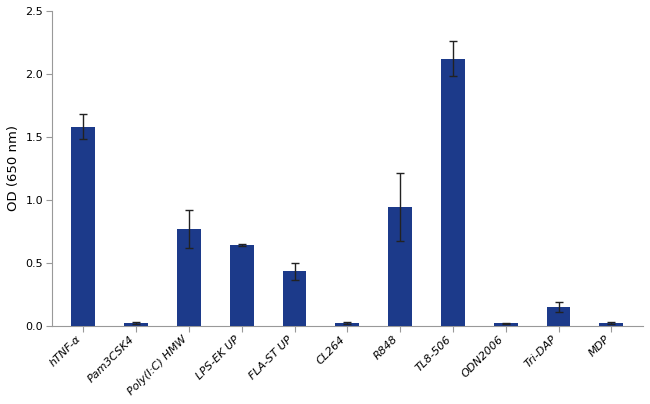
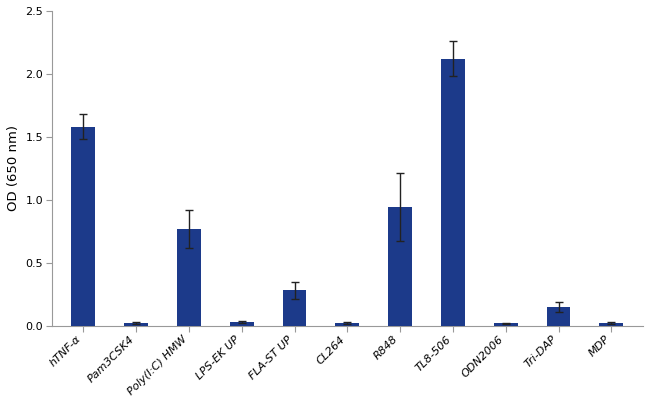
LPS-EK UP: 0.64 -> 0.03
FLA-ST UP: 0.43 -> 0.28
